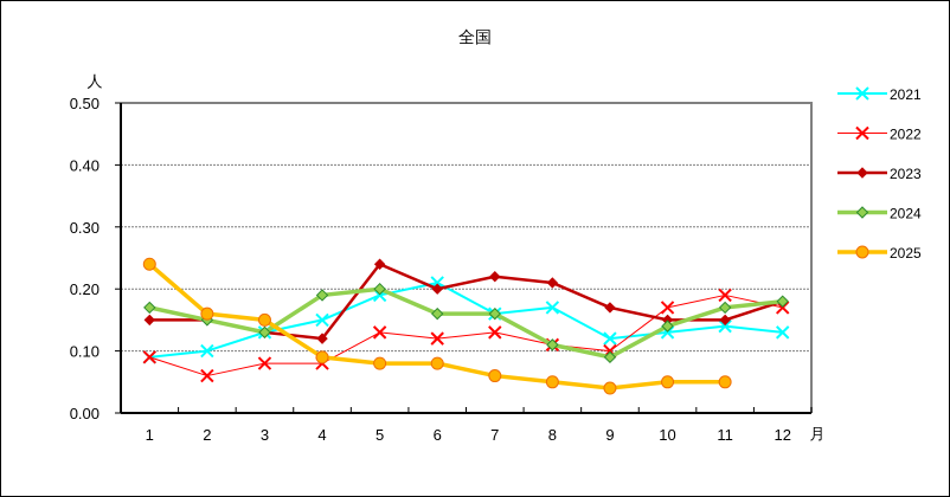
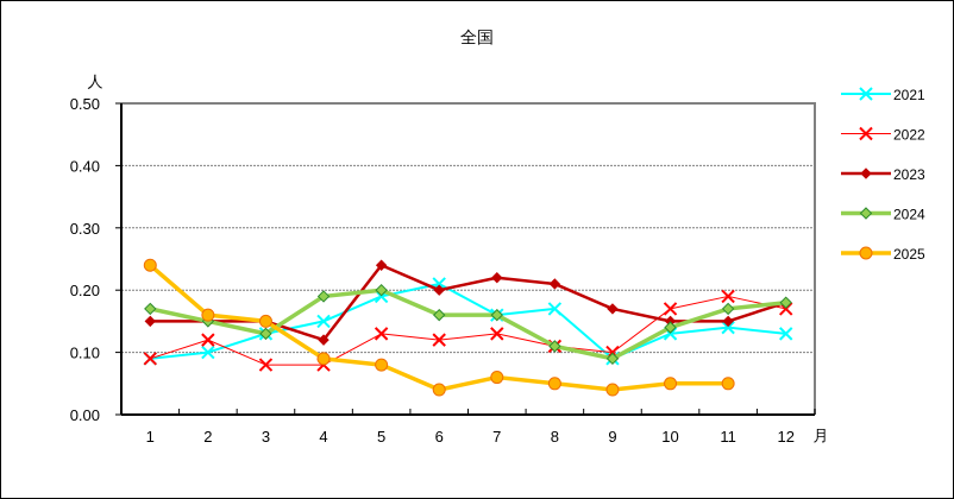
2022/2: 0.06 -> 0.12
2023/3: 0.13 -> 0.15
2025/6: 0.08 -> 0.04
2021/9: 0.12 -> 0.09
